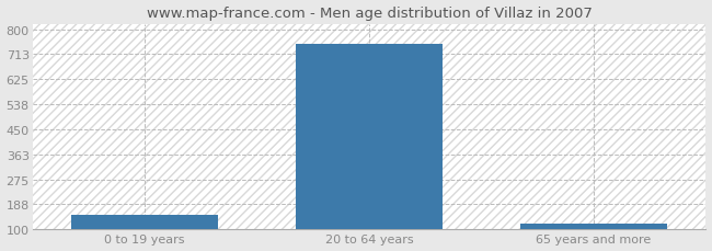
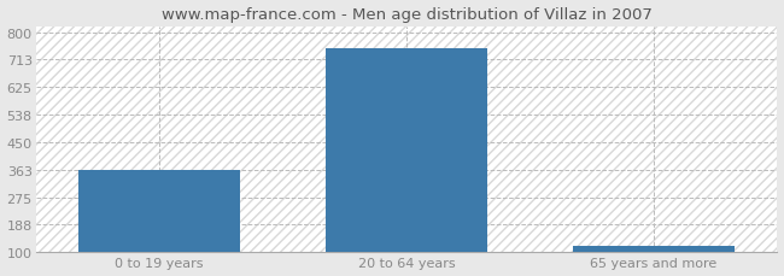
0 to 19 years: 150 -> 363
